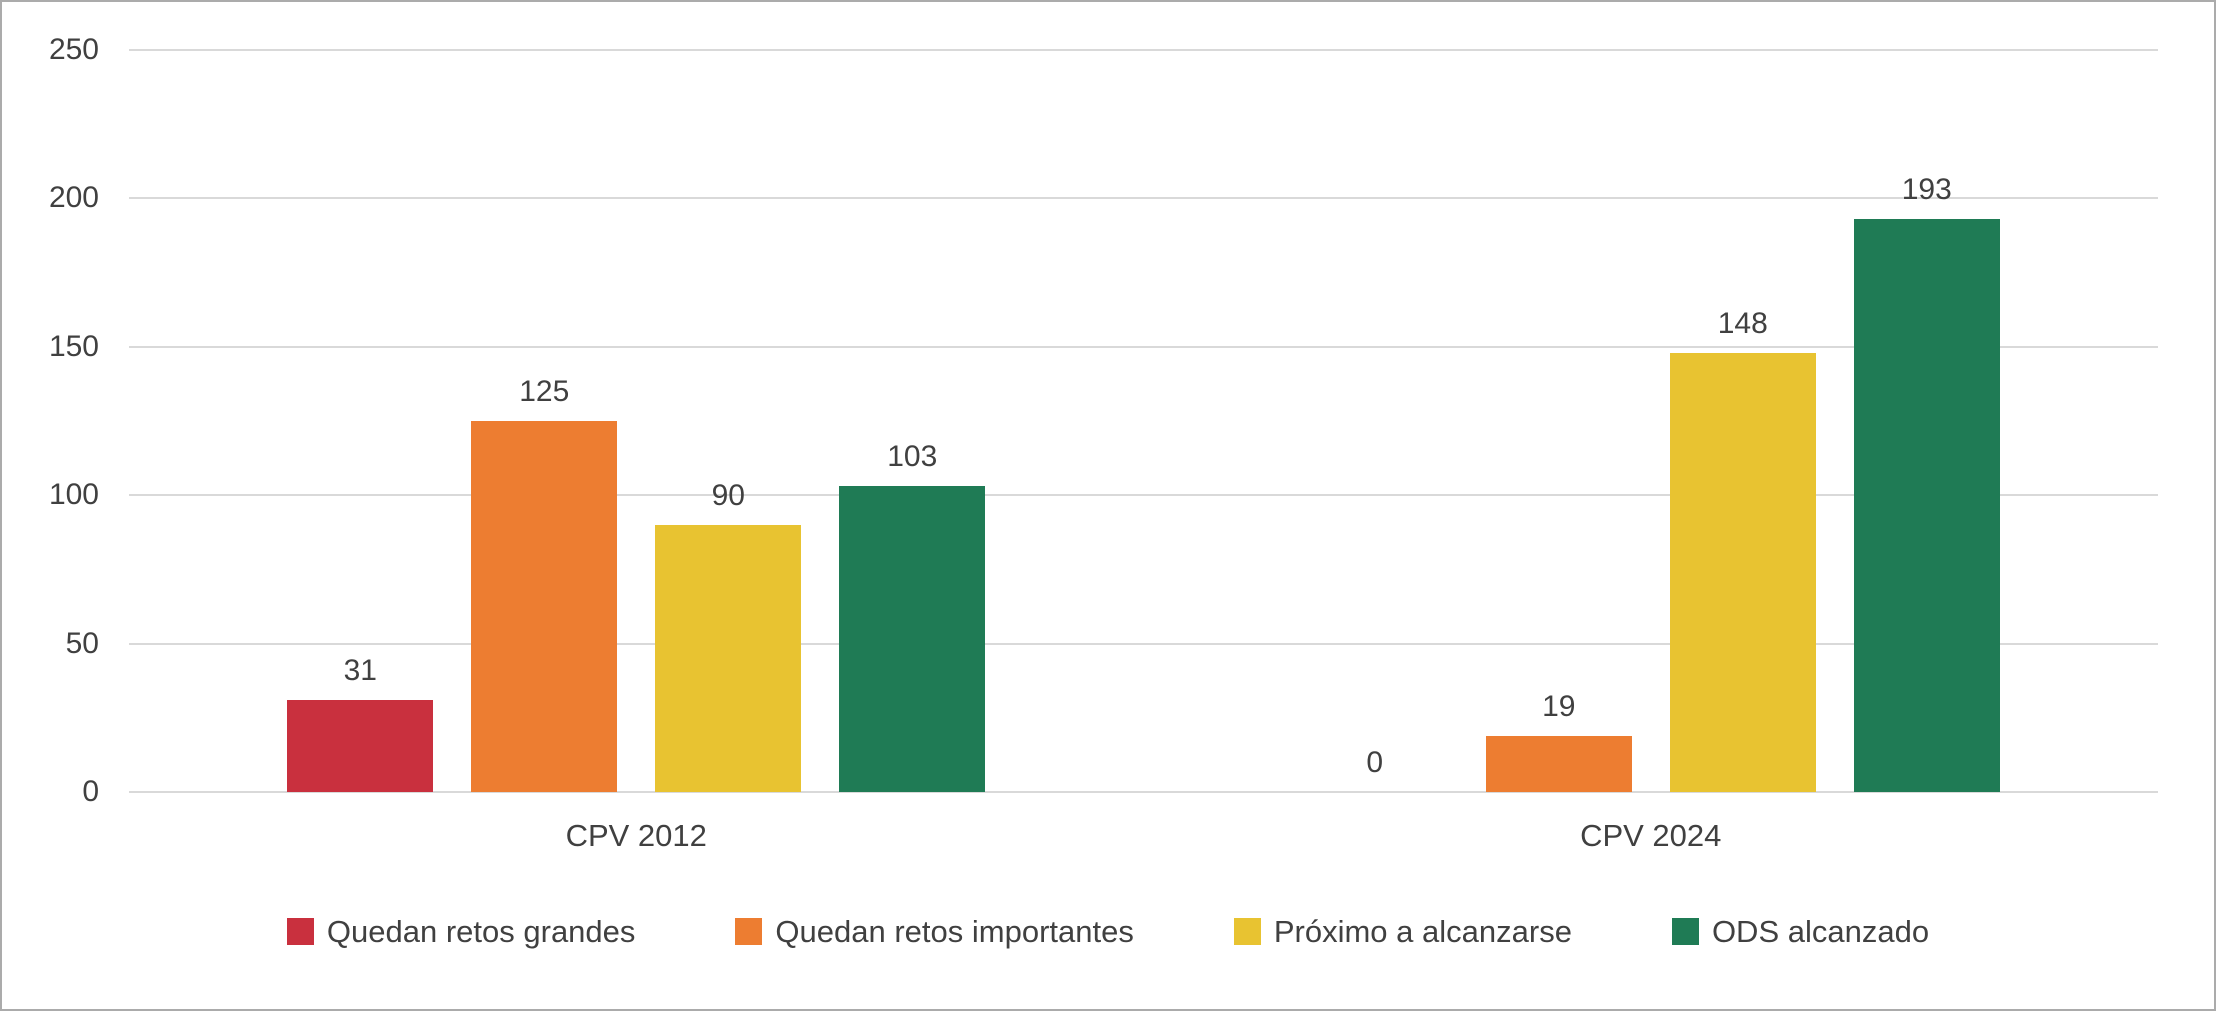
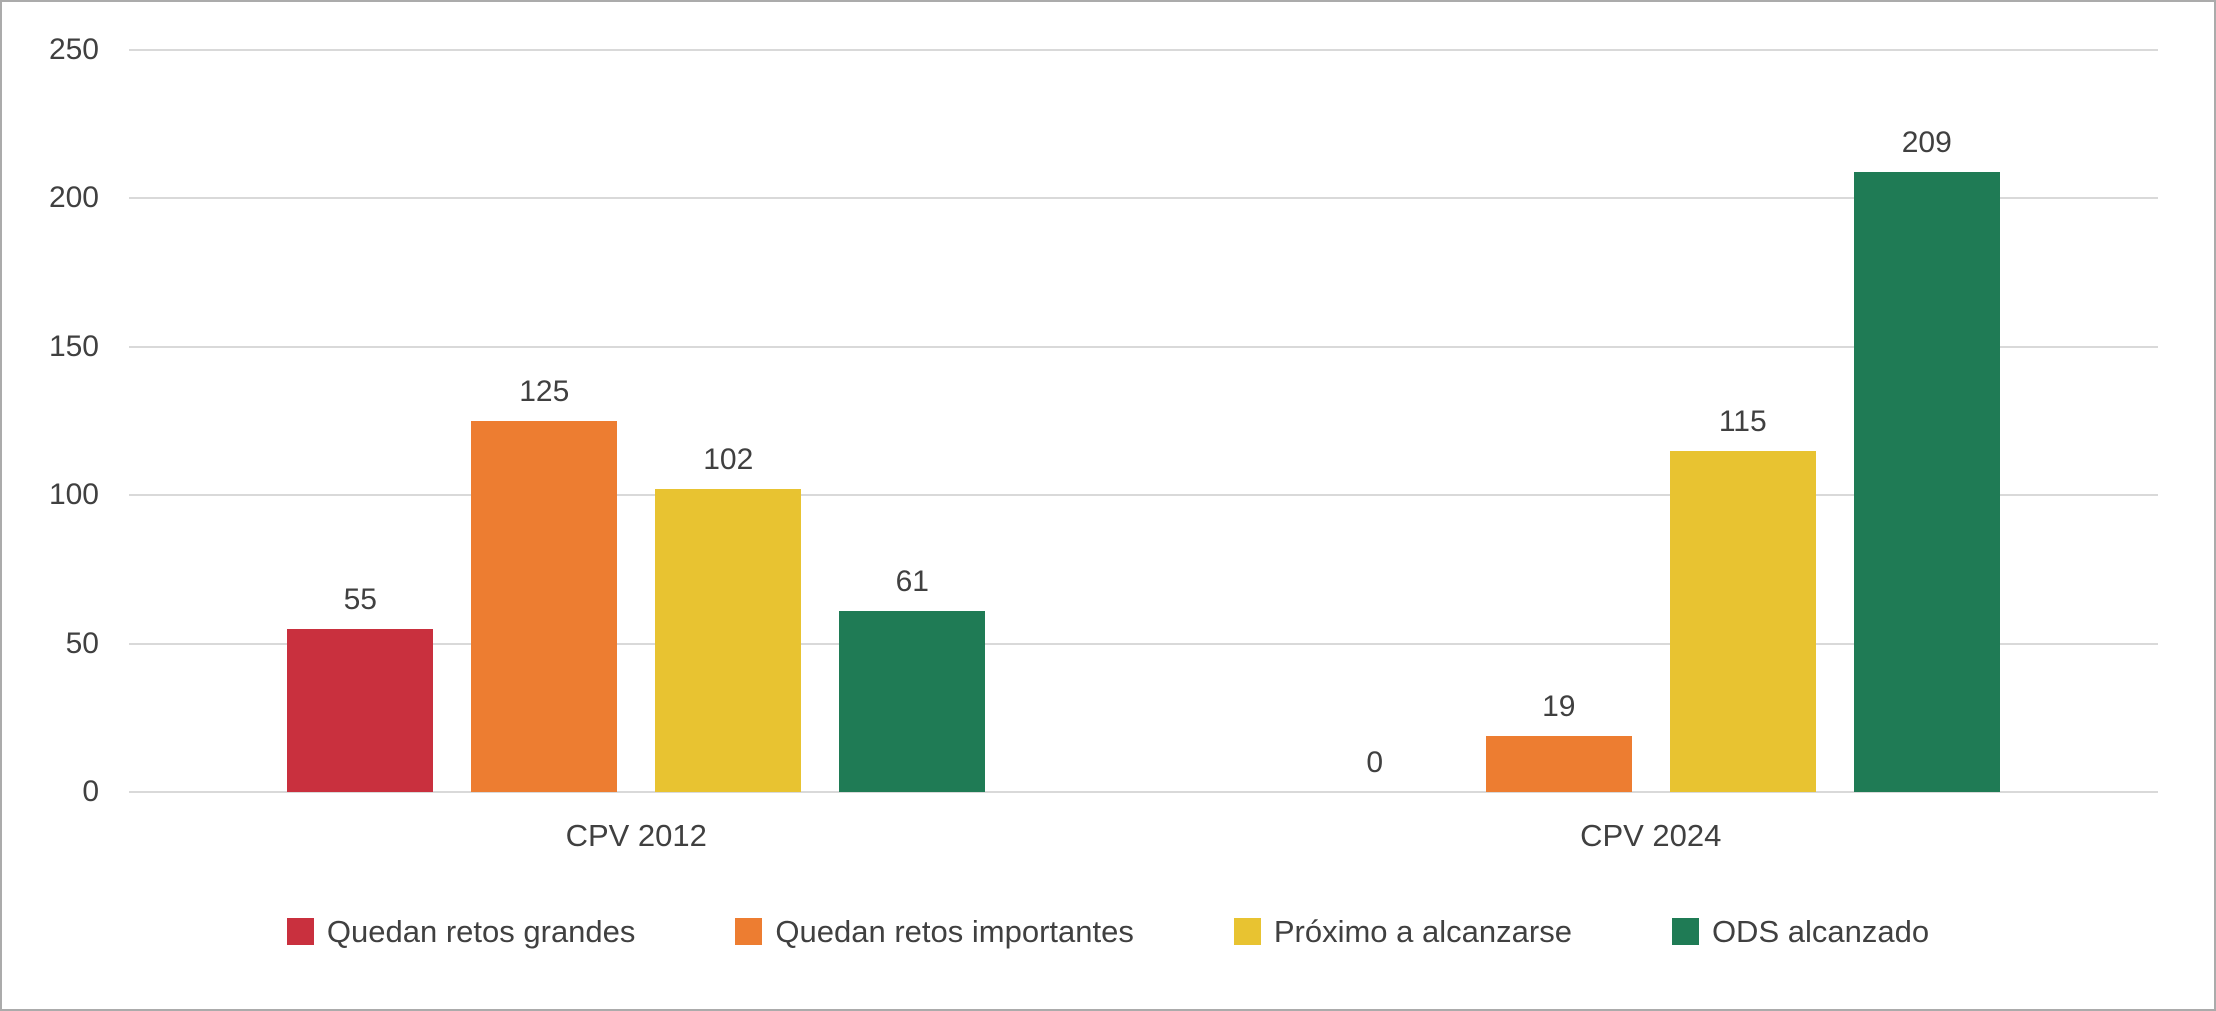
Quedan retos grandes/CPV 2012: 31 -> 55
Próximo a alcanzarse/CPV 2012: 90 -> 102
ODS alcanzado/CPV 2012: 103 -> 61
Próximo a alcanzarse/CPV 2024: 148 -> 115
ODS alcanzado/CPV 2024: 193 -> 209
